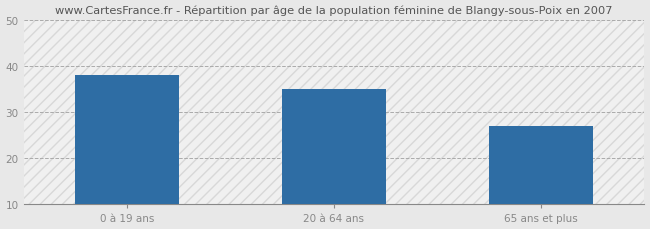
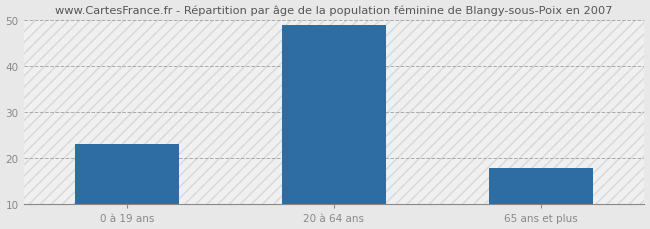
0 à 19 ans: 38 -> 23
20 à 64 ans: 35 -> 49
65 ans et plus: 27 -> 18
